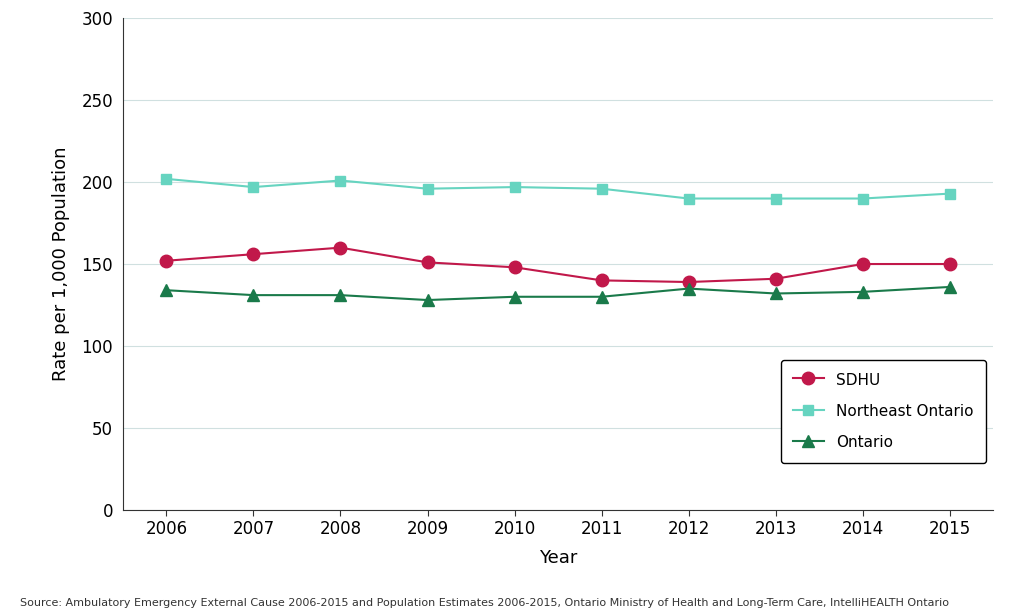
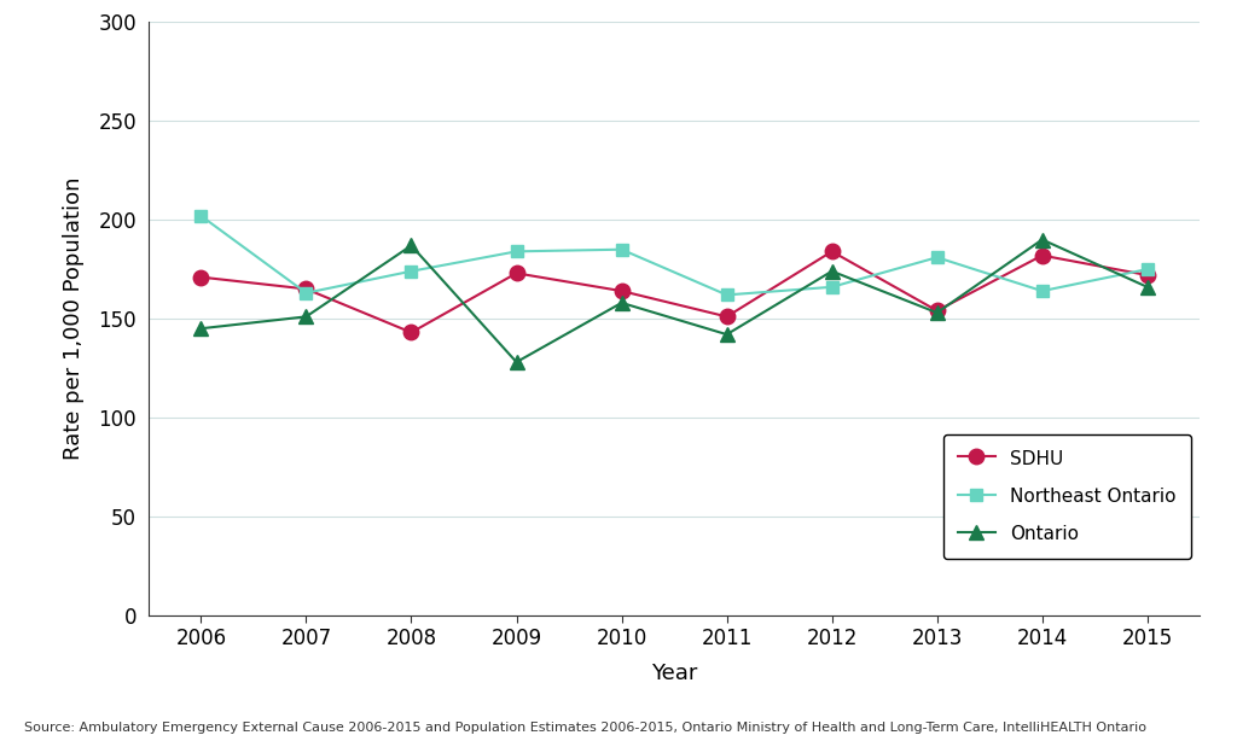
SDHU/2006: 152 -> 171
Ontario/2006: 134 -> 145
SDHU/2007: 156 -> 165
Northeast Ontario/2007: 197 -> 163
Ontario/2007: 131 -> 151
SDHU/2008: 160 -> 143
Northeast Ontario/2008: 201 -> 174
Ontario/2008: 131 -> 187
SDHU/2009: 151 -> 173
Northeast Ontario/2009: 196 -> 184
SDHU/2010: 148 -> 164
Northeast Ontario/2010: 197 -> 185
Ontario/2010: 130 -> 158
SDHU/2011: 140 -> 151
Northeast Ontario/2011: 196 -> 162
Ontario/2011: 130 -> 142
SDHU/2012: 139 -> 184
Northeast Ontario/2012: 190 -> 166
Ontario/2012: 135 -> 174
SDHU/2013: 141 -> 154
Northeast Ontario/2013: 190 -> 181
Ontario/2013: 132 -> 153
SDHU/2014: 150 -> 182
Northeast Ontario/2014: 190 -> 164
Ontario/2014: 133 -> 190
SDHU/2015: 150 -> 172
Northeast Ontario/2015: 193 -> 175
Ontario/2015: 136 -> 166
